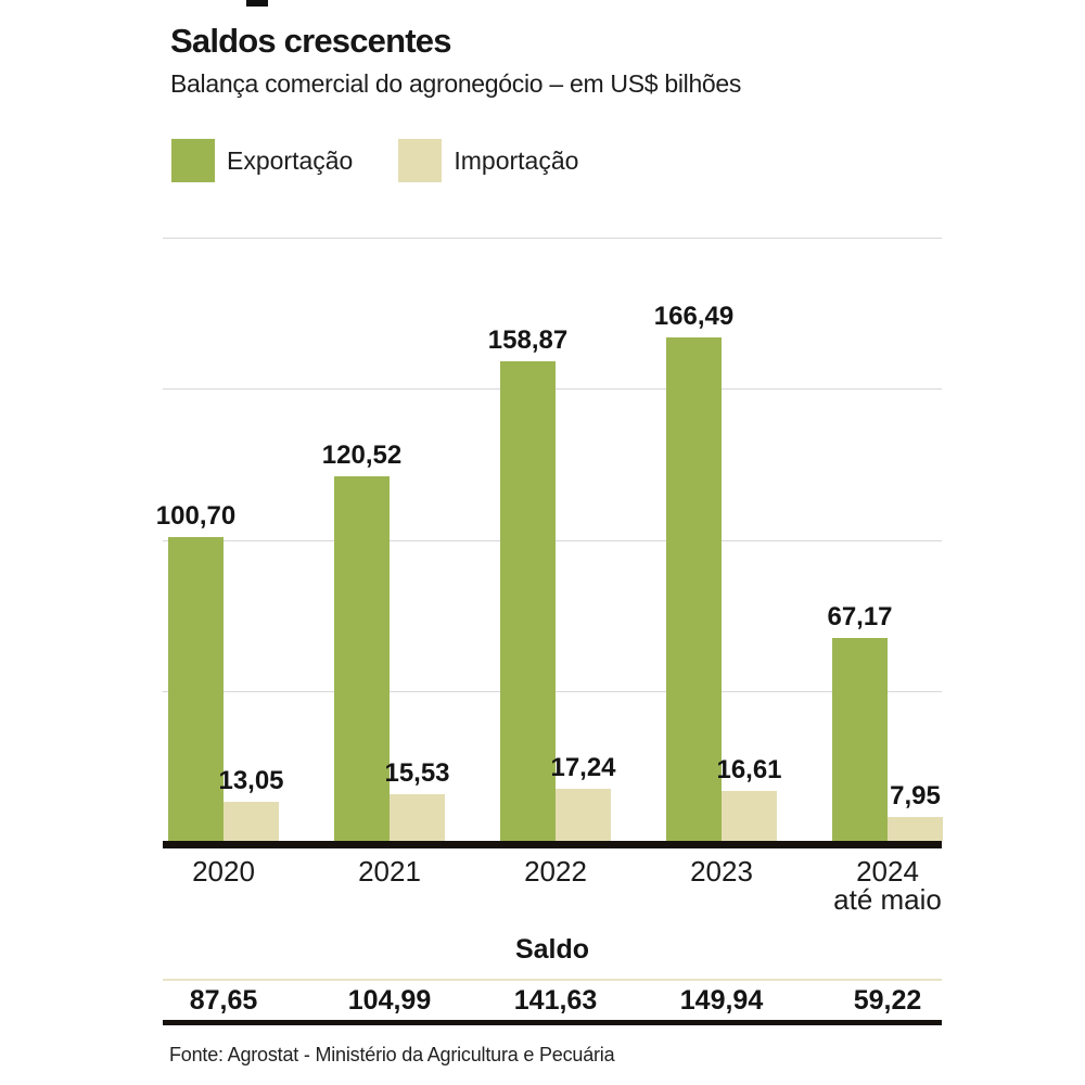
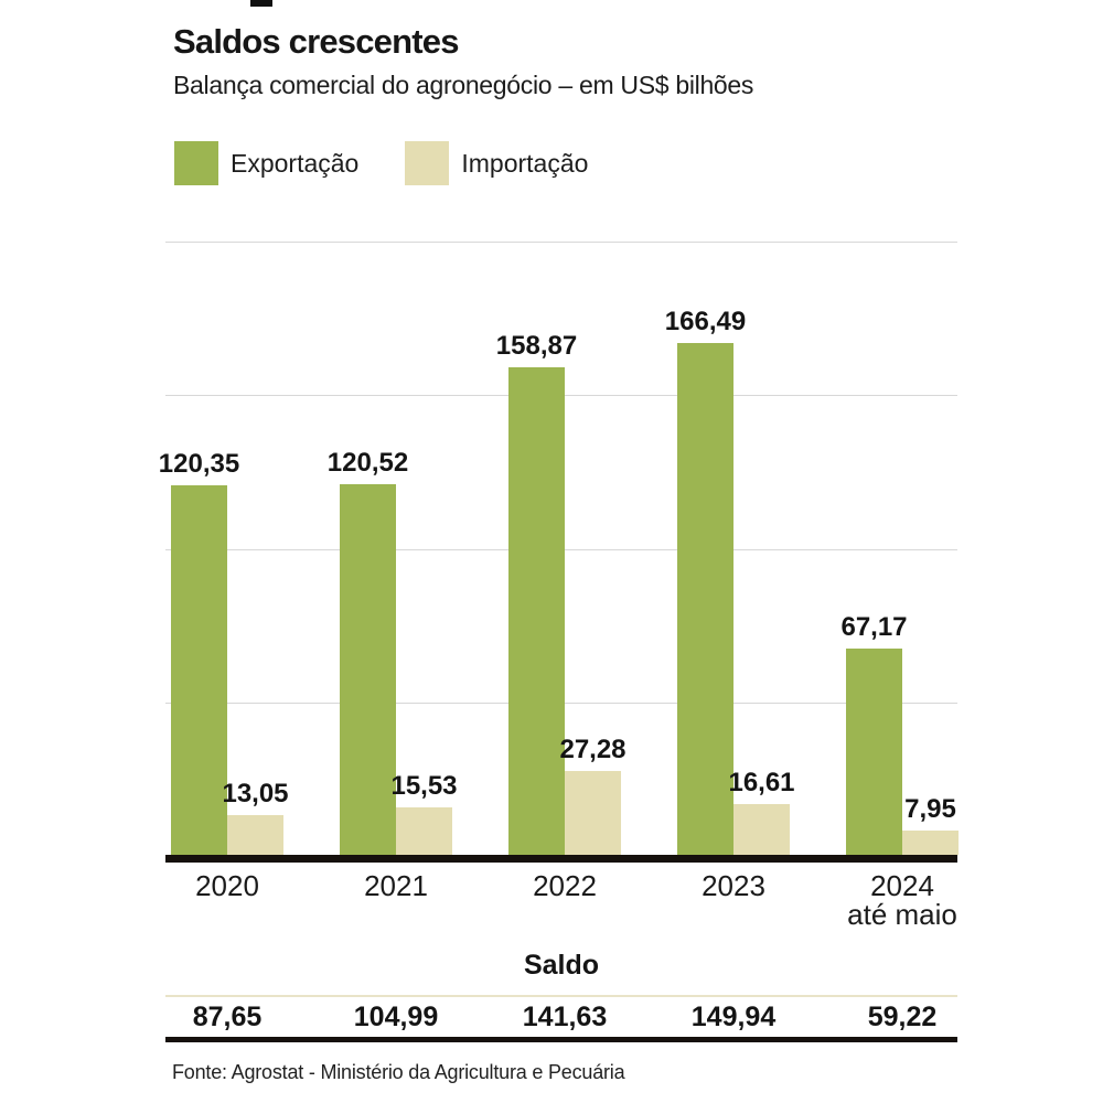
Exportação/2020: 100,70 -> 120,35
Importação/2022: 17,24 -> 27,28
